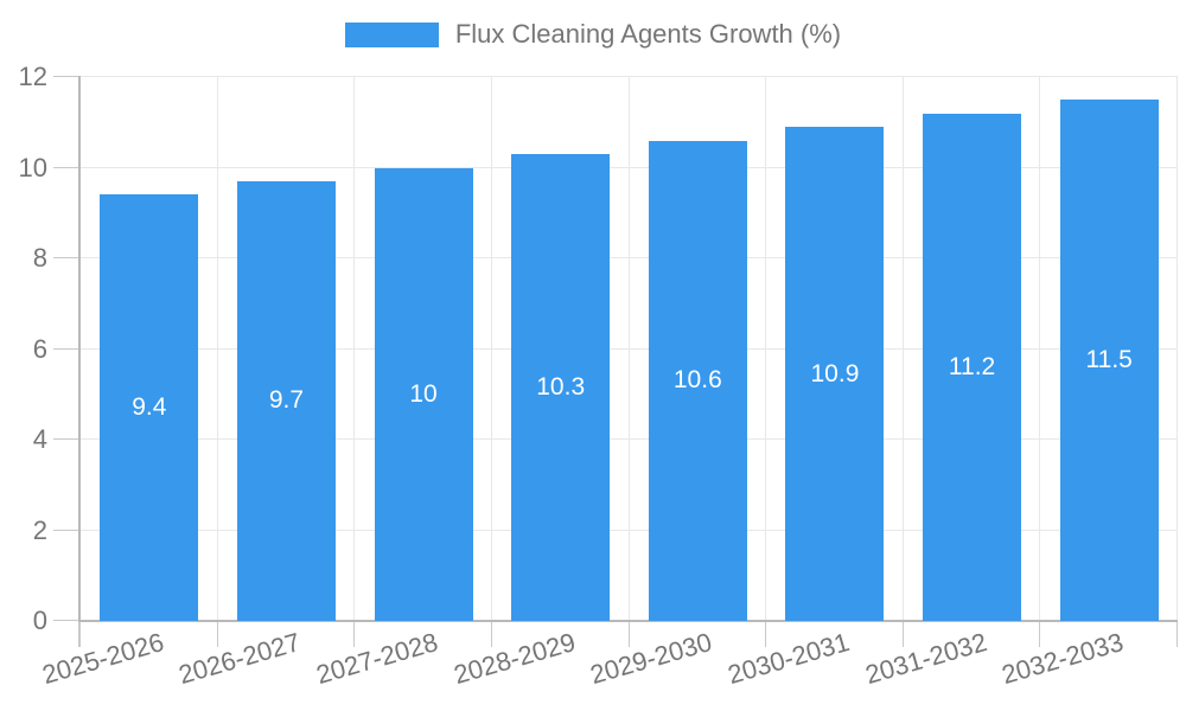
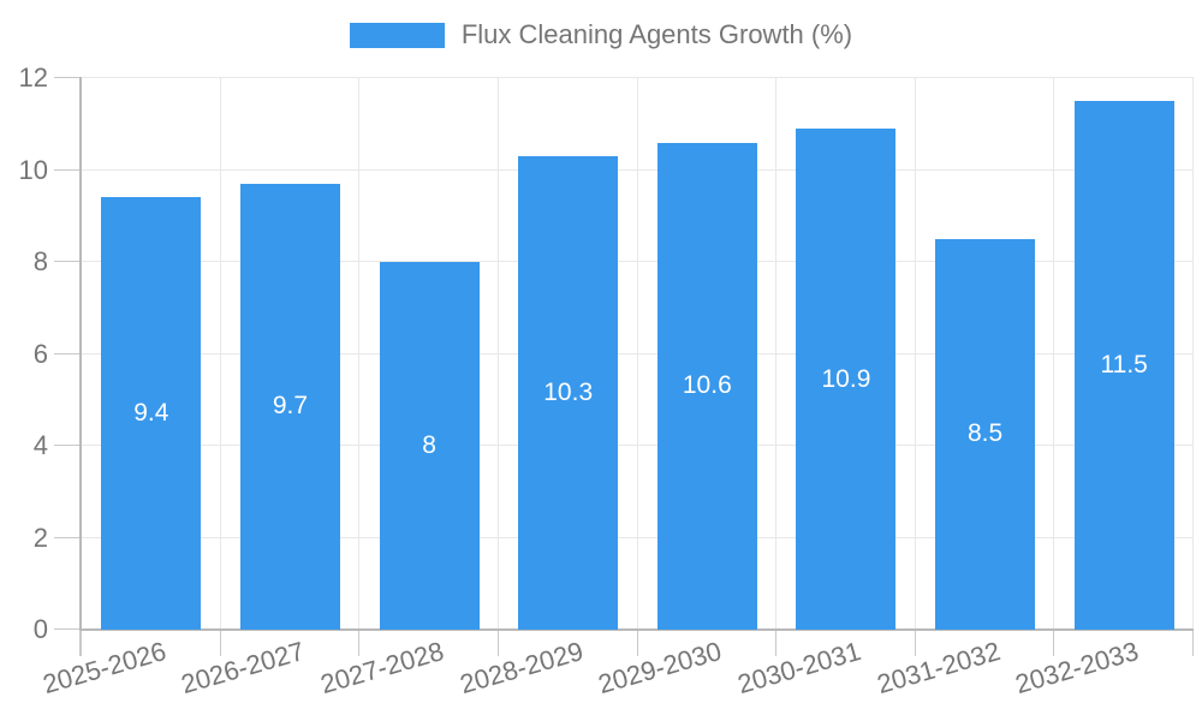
2027-2028: 10 -> 8
2031-2032: 11.2 -> 8.5
